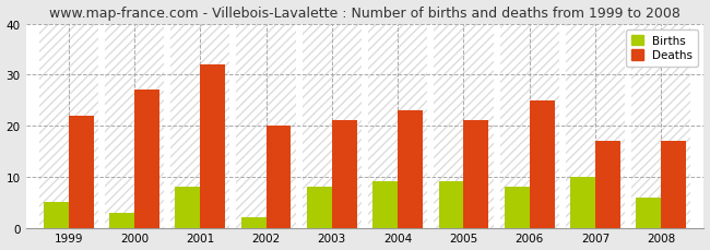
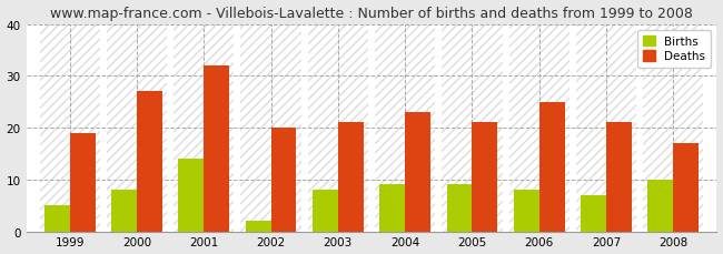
Deaths/1999: 22 -> 19
Births/2000: 3 -> 8
Births/2001: 8 -> 14
Births/2007: 10 -> 7
Deaths/2007: 17 -> 21
Births/2008: 6 -> 10
